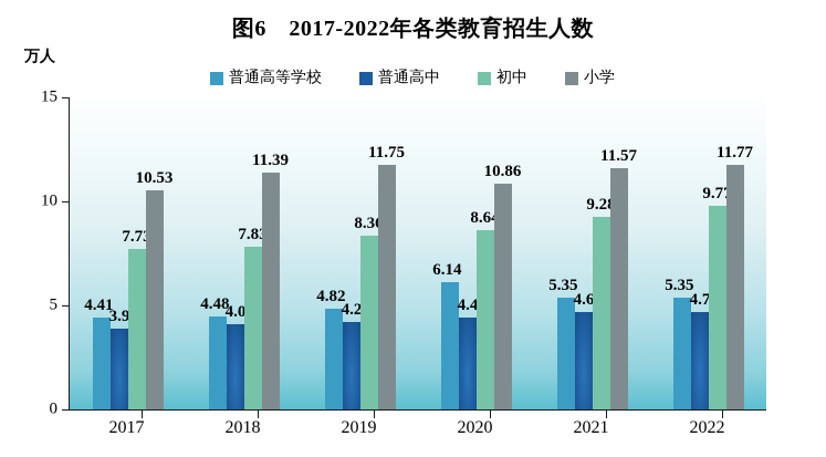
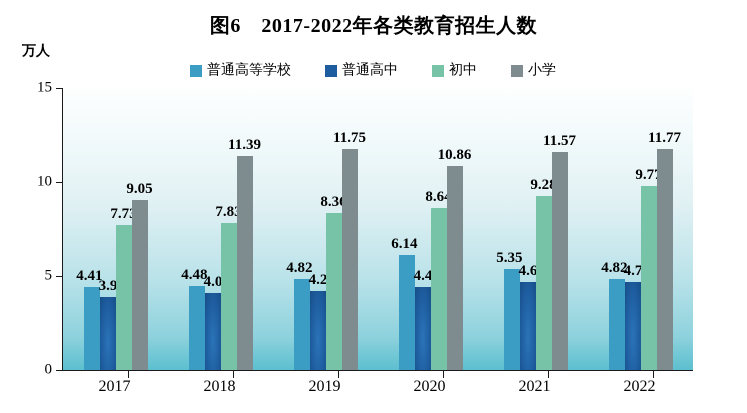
小学/2017: 10.53 -> 9.05
普通高等学校/2022: 5.35 -> 4.82
